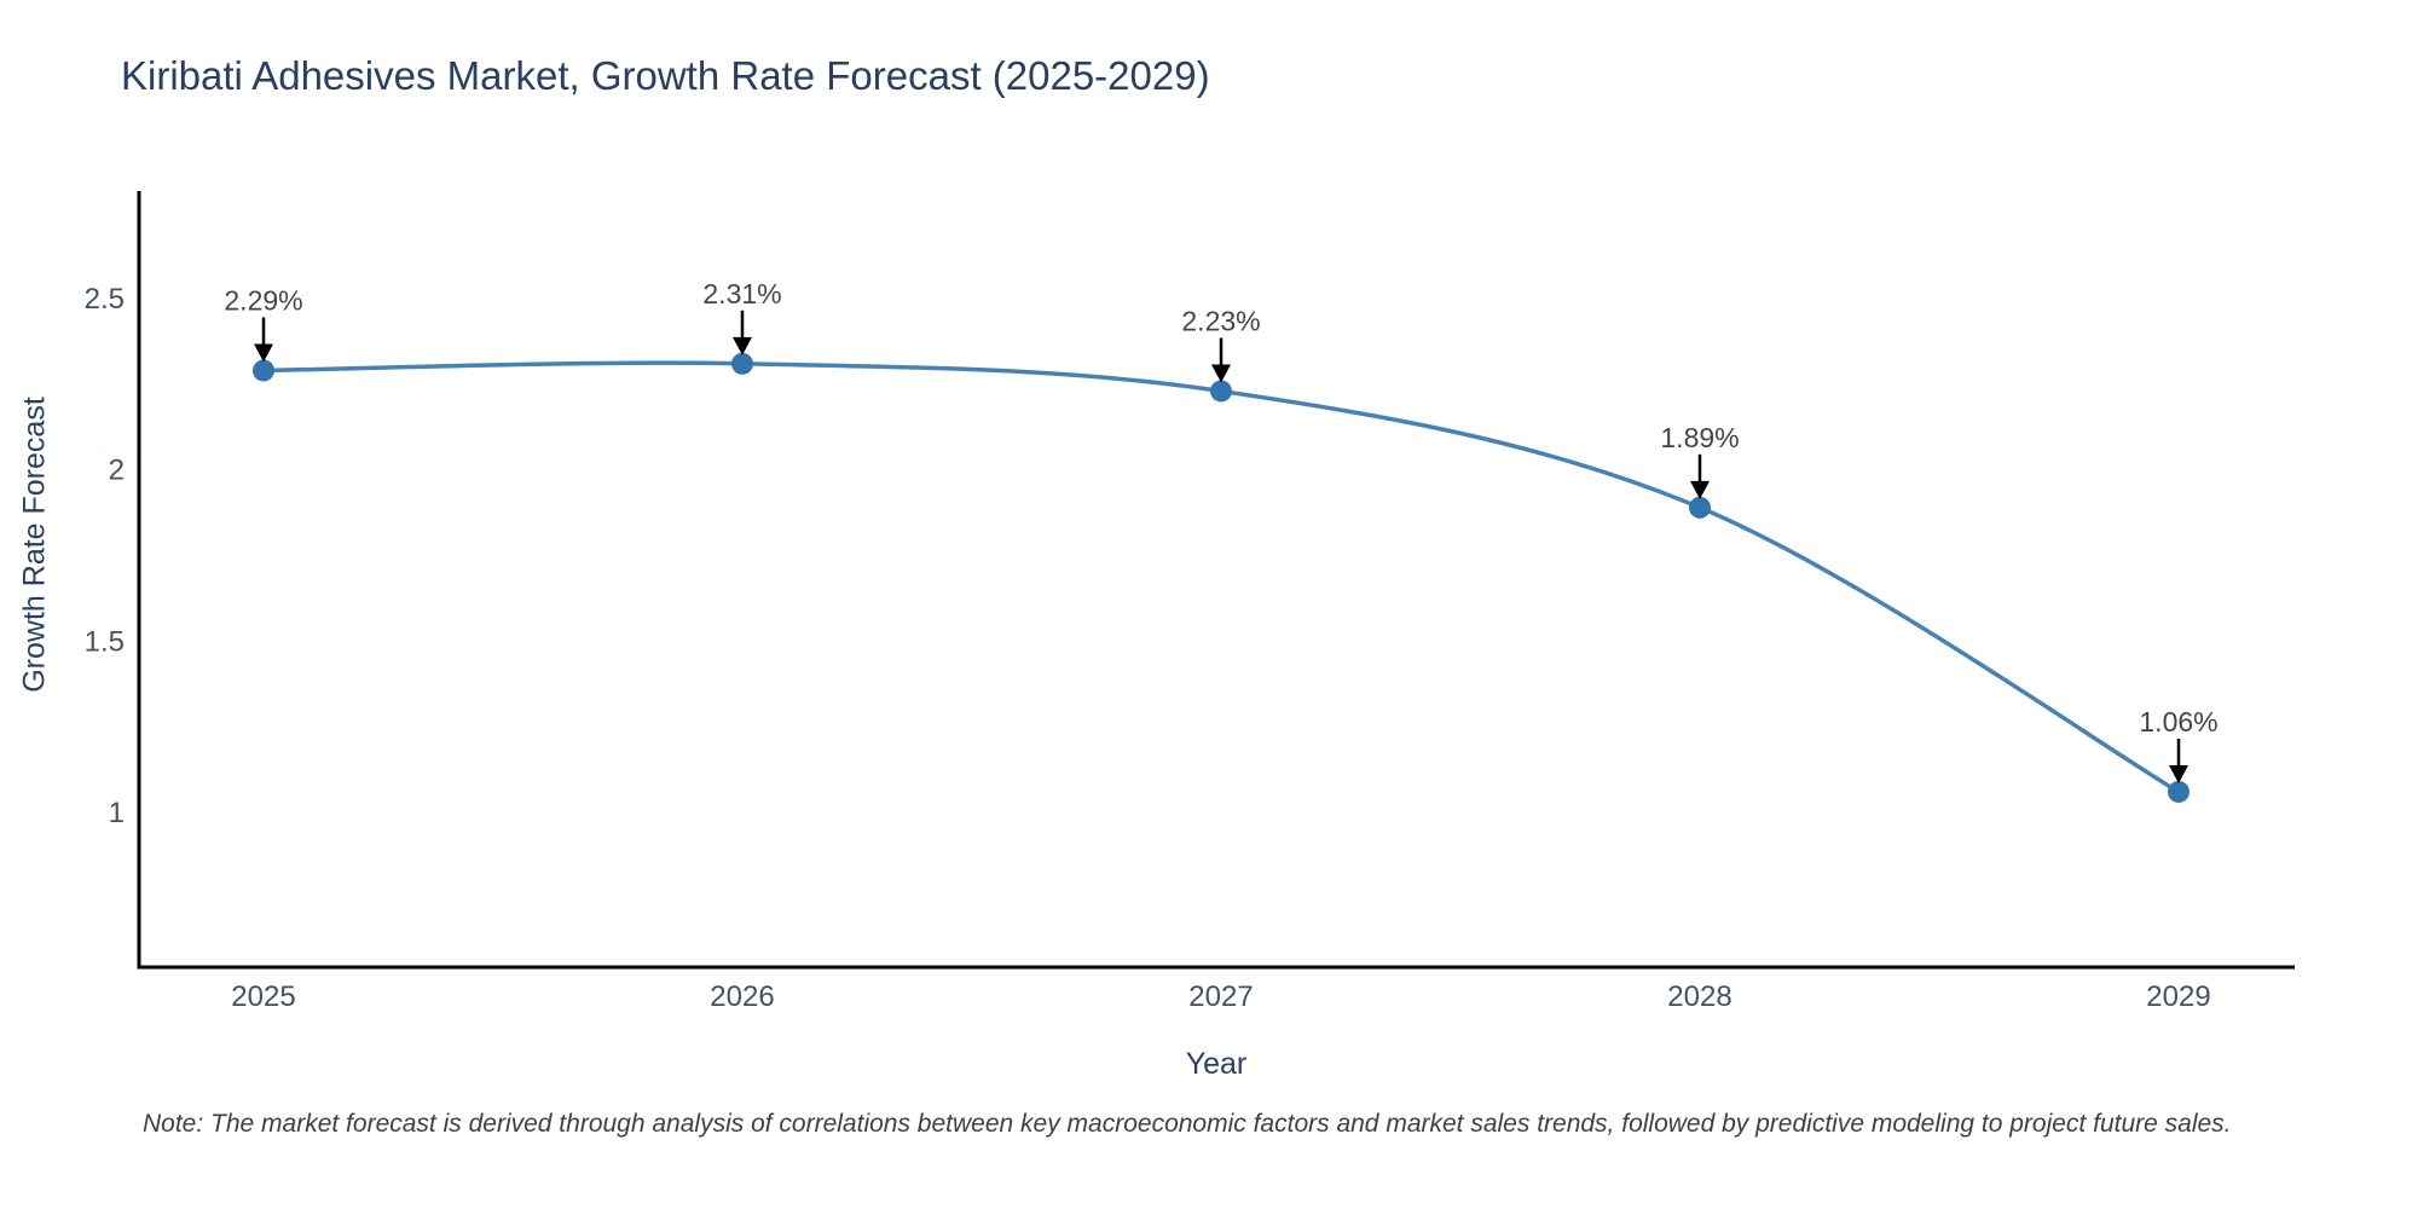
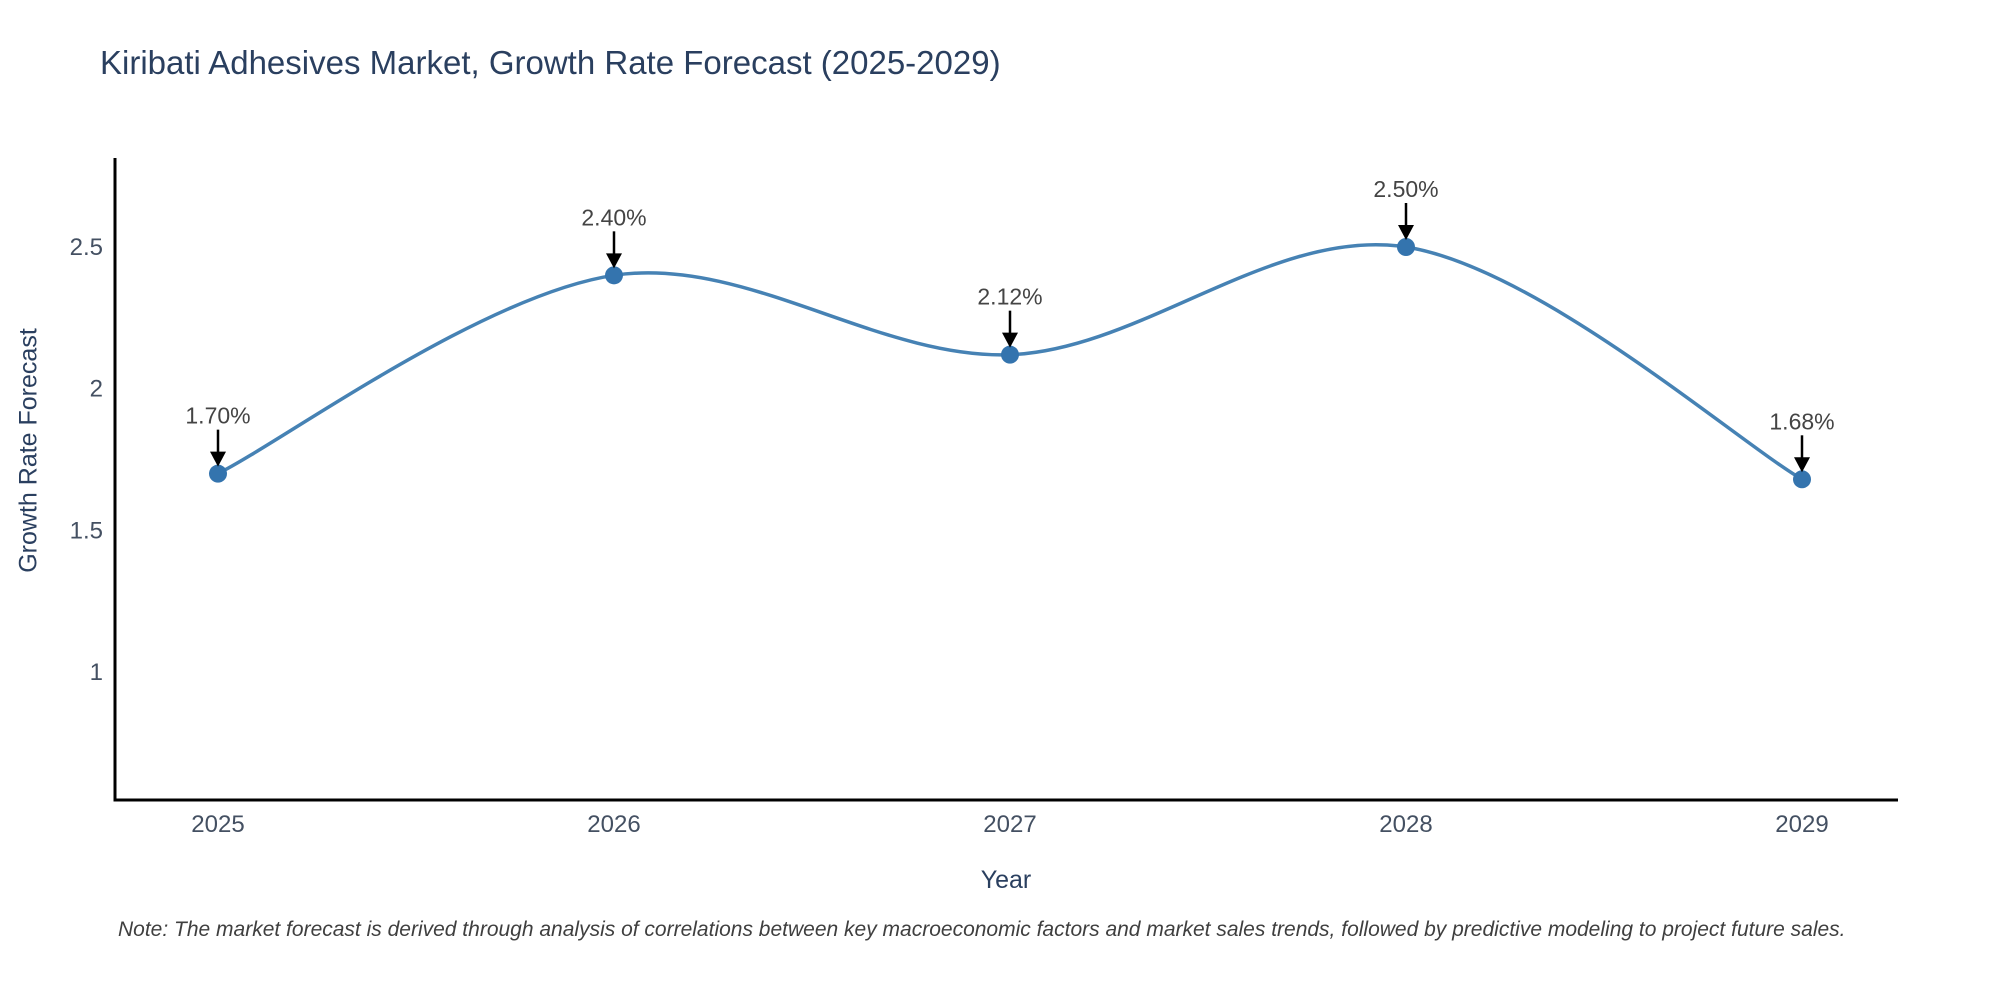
2025: 2.29% -> 1.70%
2026: 2.31% -> 2.40%
2027: 2.23% -> 2.12%
2028: 1.89% -> 2.50%
2029: 1.06% -> 1.68%
